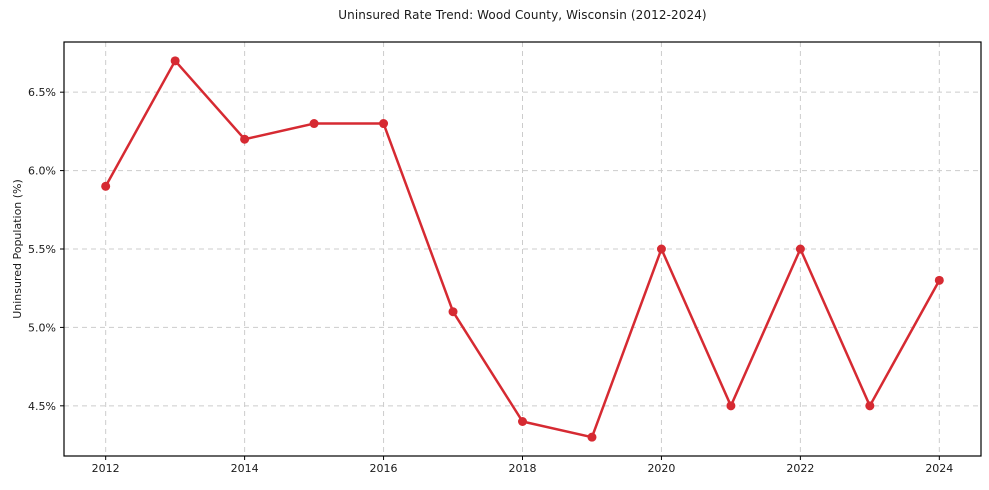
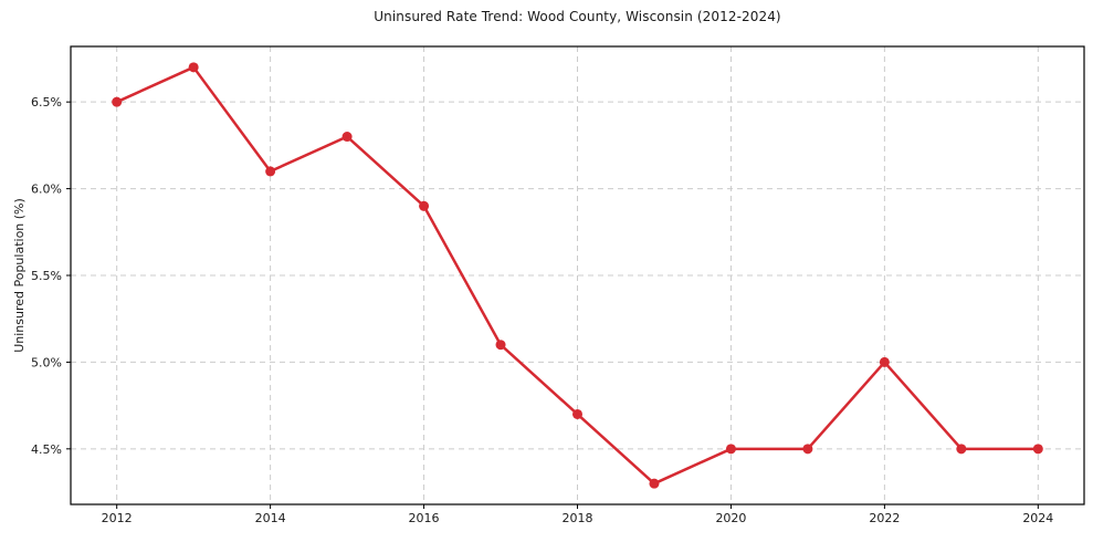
2012: 5.9% -> 6.5%
2014: 6.2% -> 6.1%
2016: 6.3% -> 5.9%
2018: 4.4% -> 4.7%
2020: 5.5% -> 4.5%
2022: 5.5% -> 5.0%
2024: 5.3% -> 4.5%
